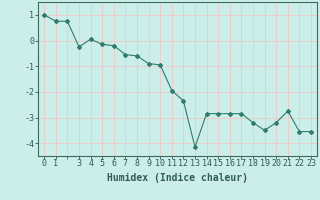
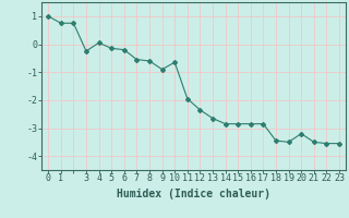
10: -0.95 -> -0.65
13: -4.15 -> -2.65
18: -3.20 -> -3.45
21: -2.75 -> -3.50
